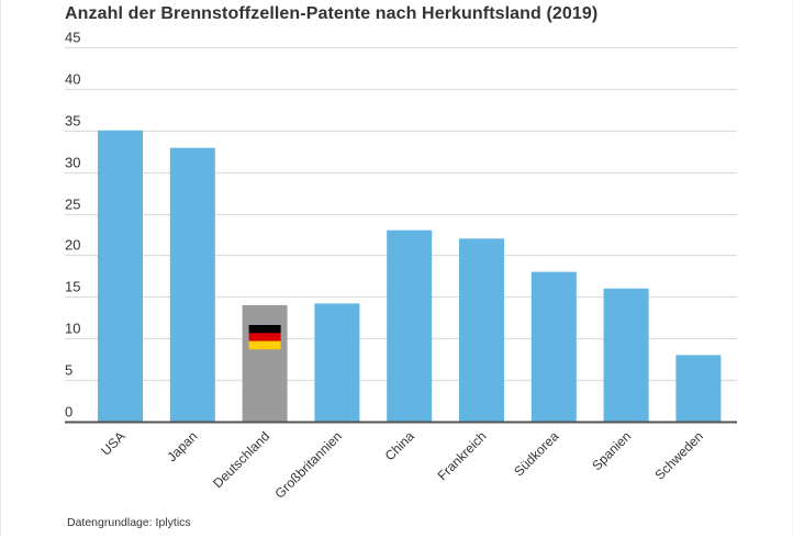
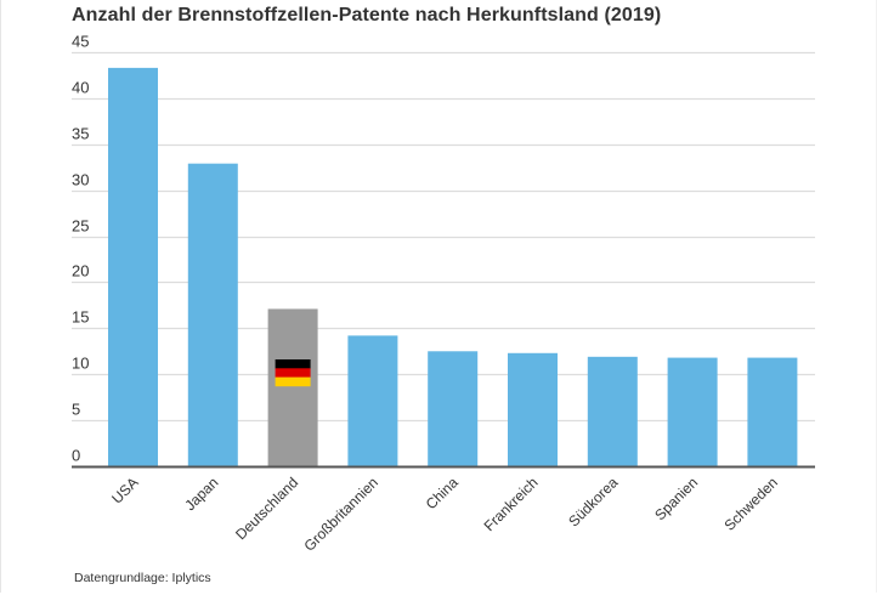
USA: 35 -> 43
Deutschland: 14 -> 17
China: 23 -> 12
Frankreich: 22 -> 12
Südkorea: 18 -> 12
Spanien: 16 -> 12
Schweden: 8 -> 12
